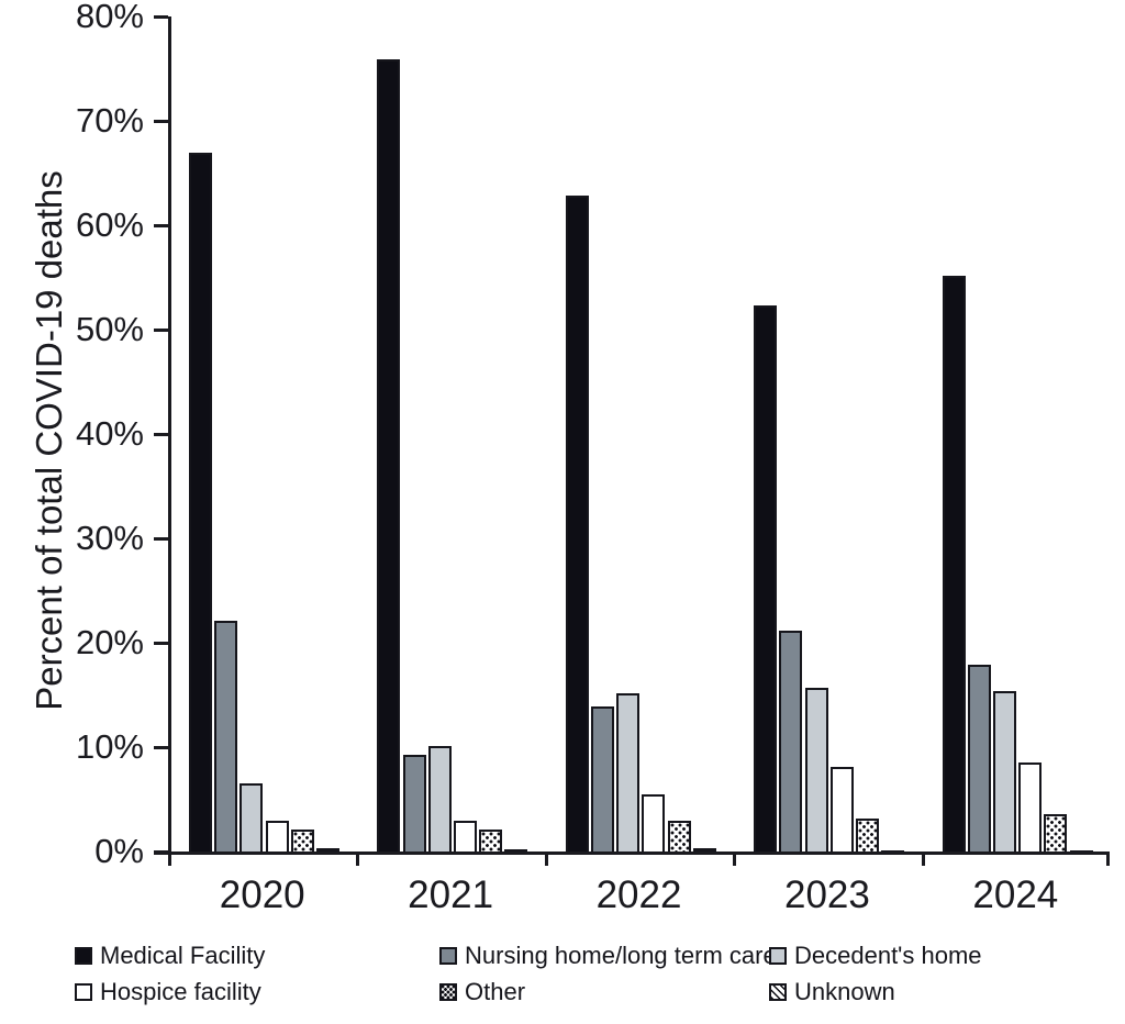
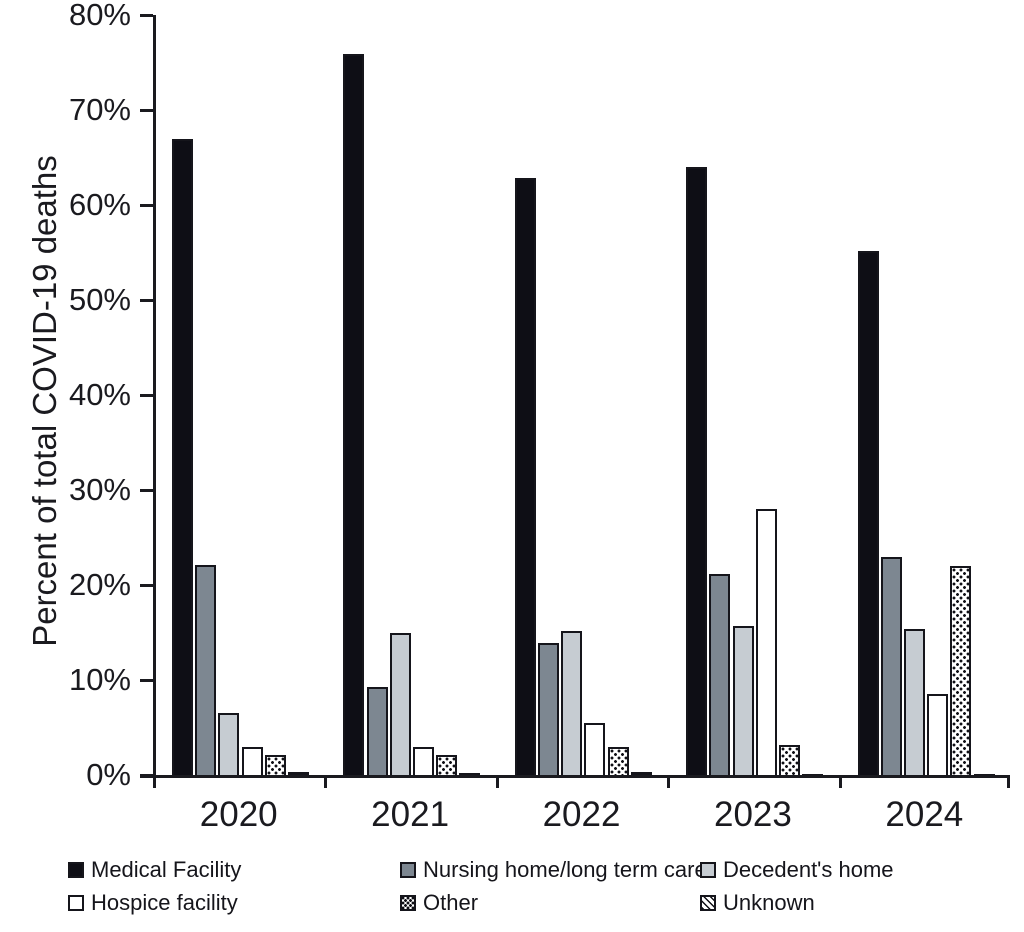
Decedent's home/2021: 10% -> 15%
Medical Facility/2023: 52% -> 64%
Hospice facility/2023: 8% -> 28%
Nursing home/long term care/2024: 18% -> 23%
Other/2024: 4% -> 22%
